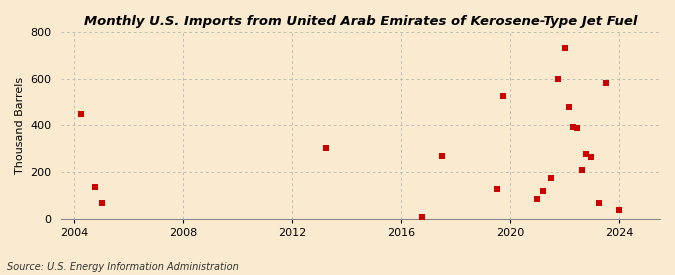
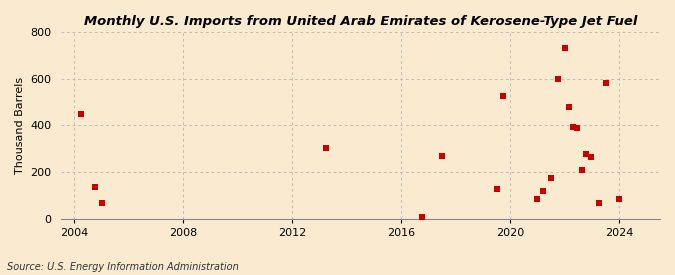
2024: 40 -> 85
